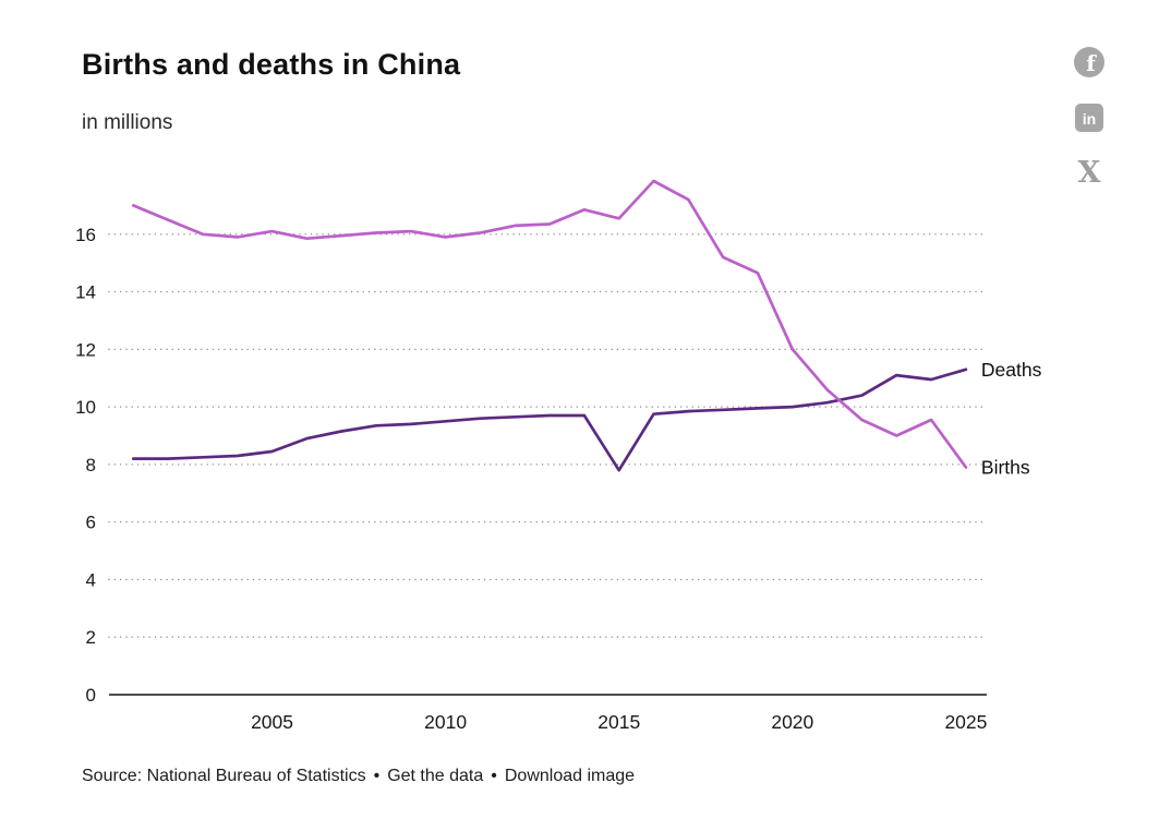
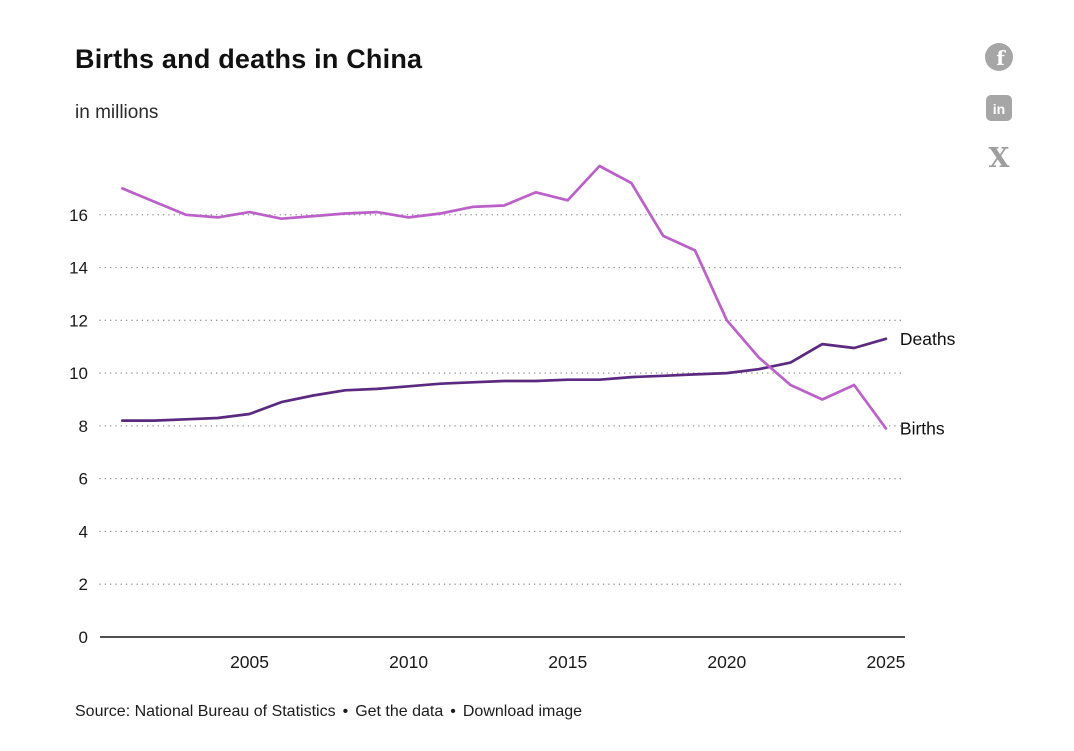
Deaths/2015: 7.8 -> 9.8
